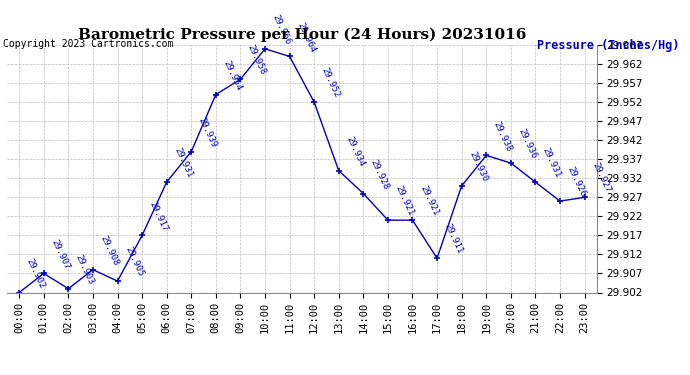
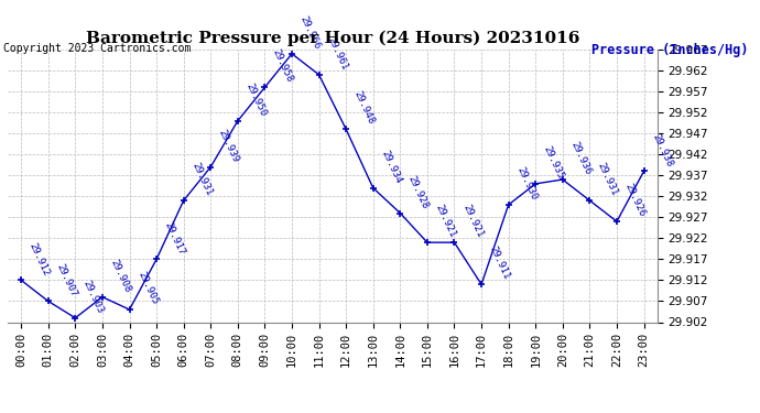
00:00: 29.902 -> 29.912
08:00: 29.954 -> 29.950
11:00: 29.964 -> 29.961
12:00: 29.952 -> 29.948
19:00: 29.938 -> 29.935
23:00: 29.927 -> 29.938
